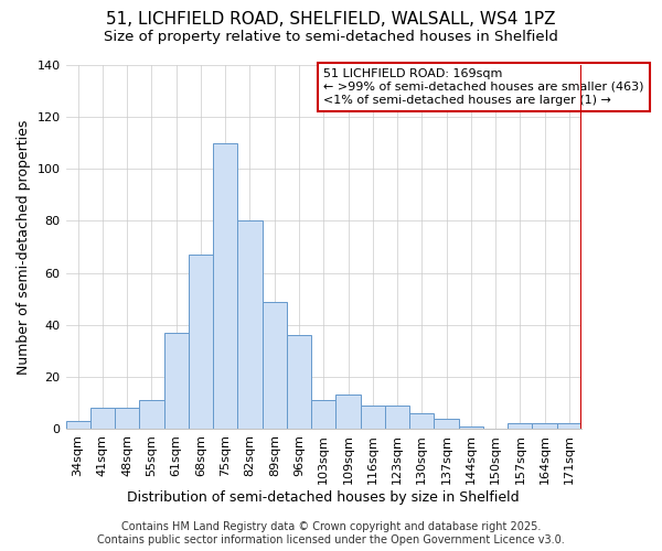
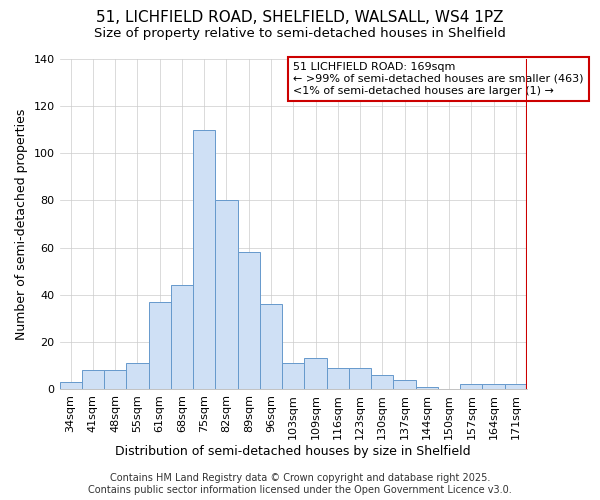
68sqm: 67 -> 44
89sqm: 49 -> 58
